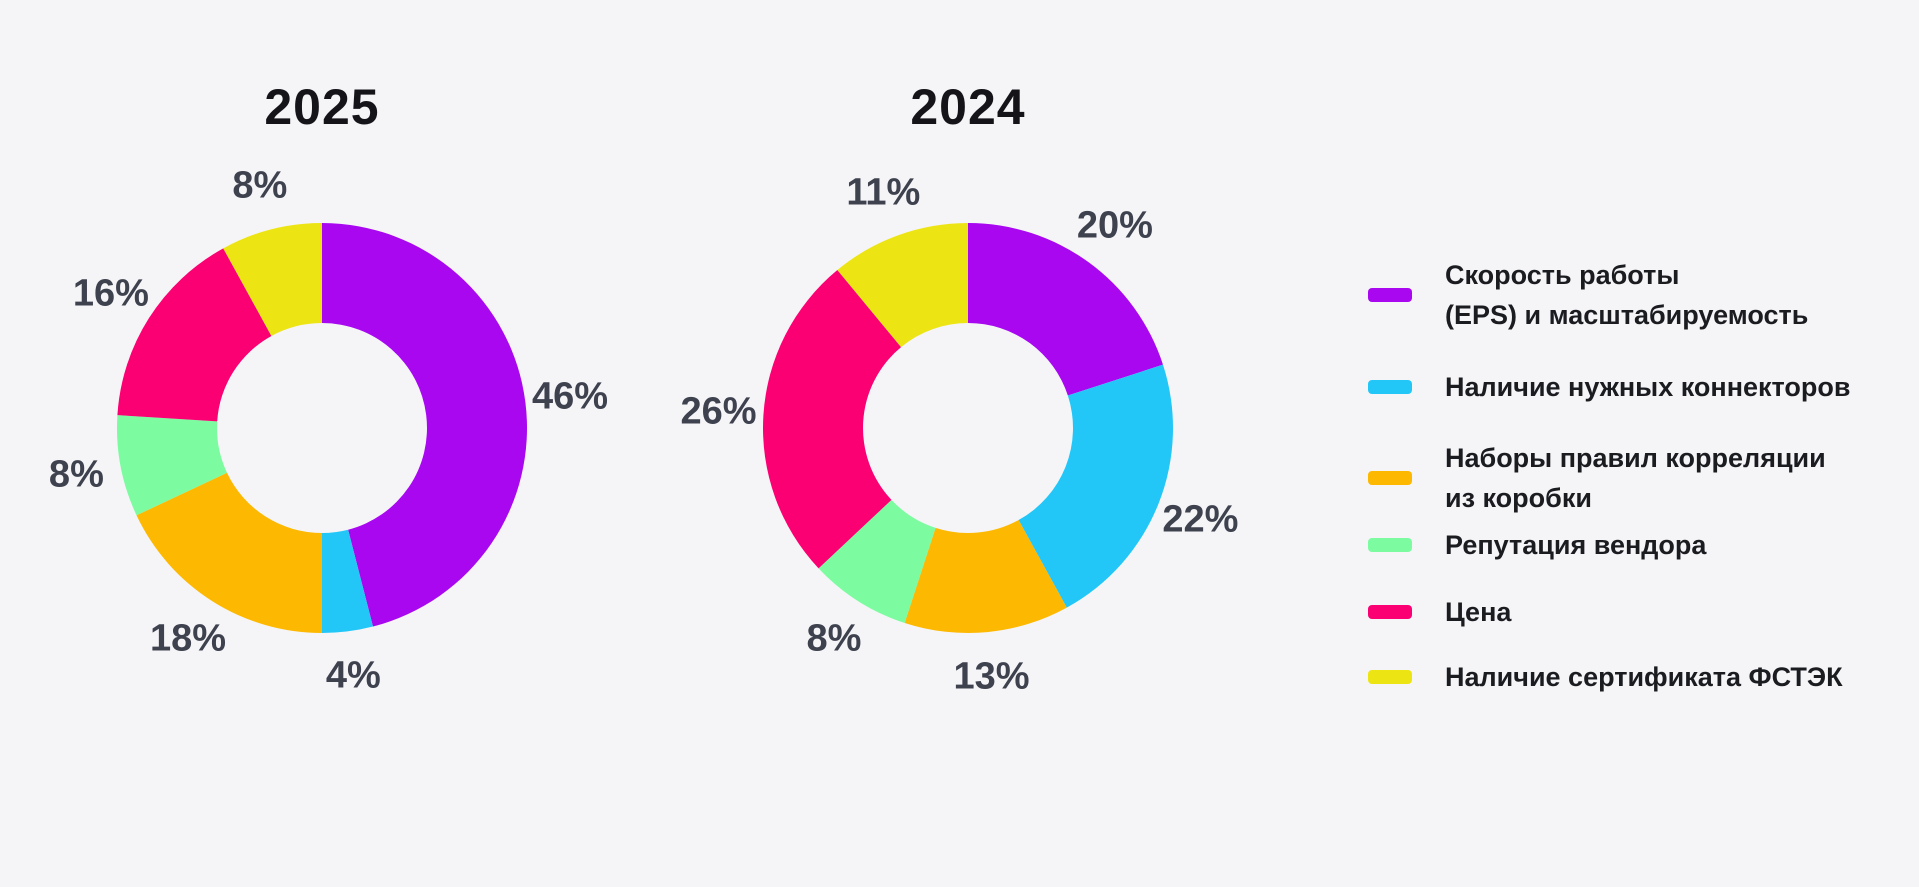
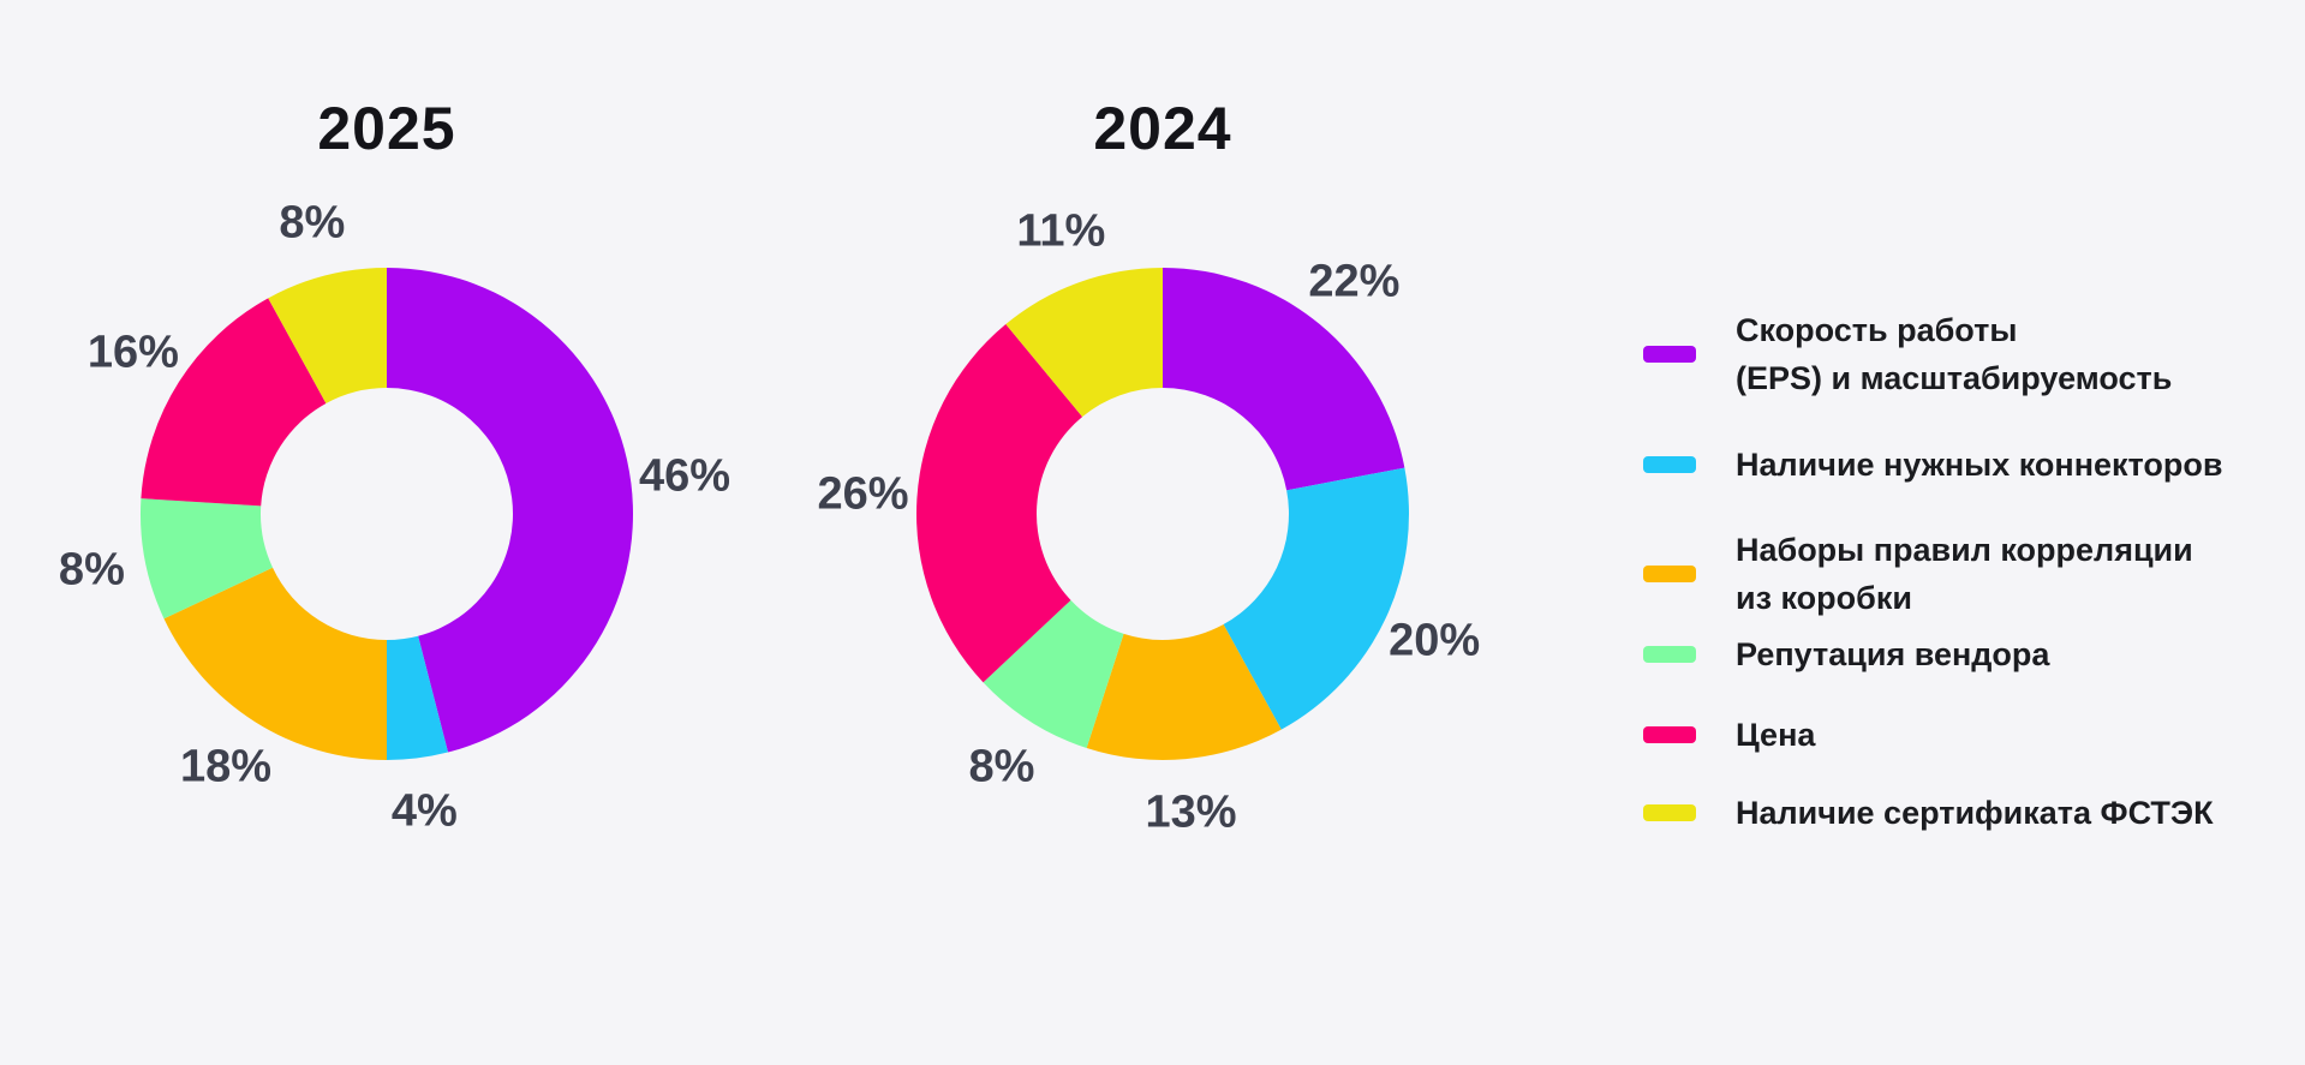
2024/Скорость работы (EPS) и масштабируемость: 20% -> 22%
2024/Наличие нужных коннекторов: 22% -> 20%
